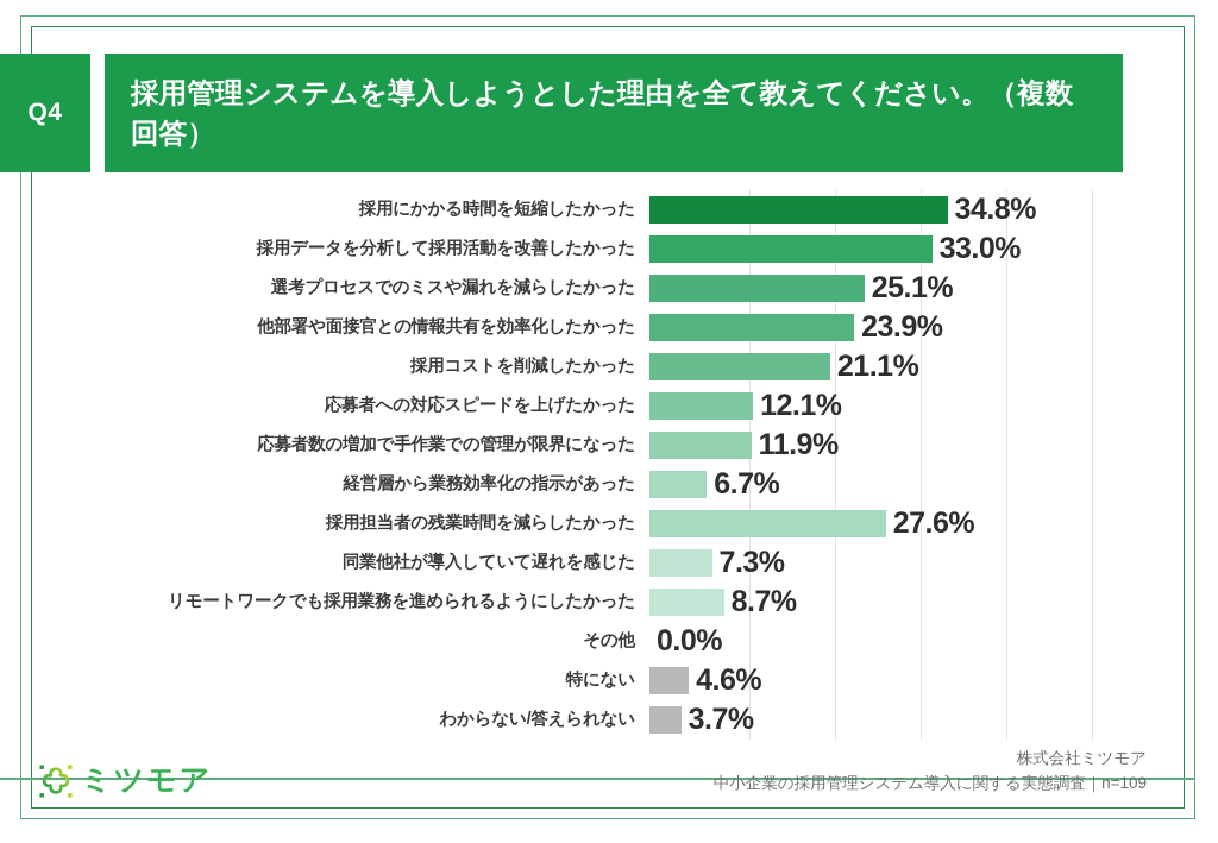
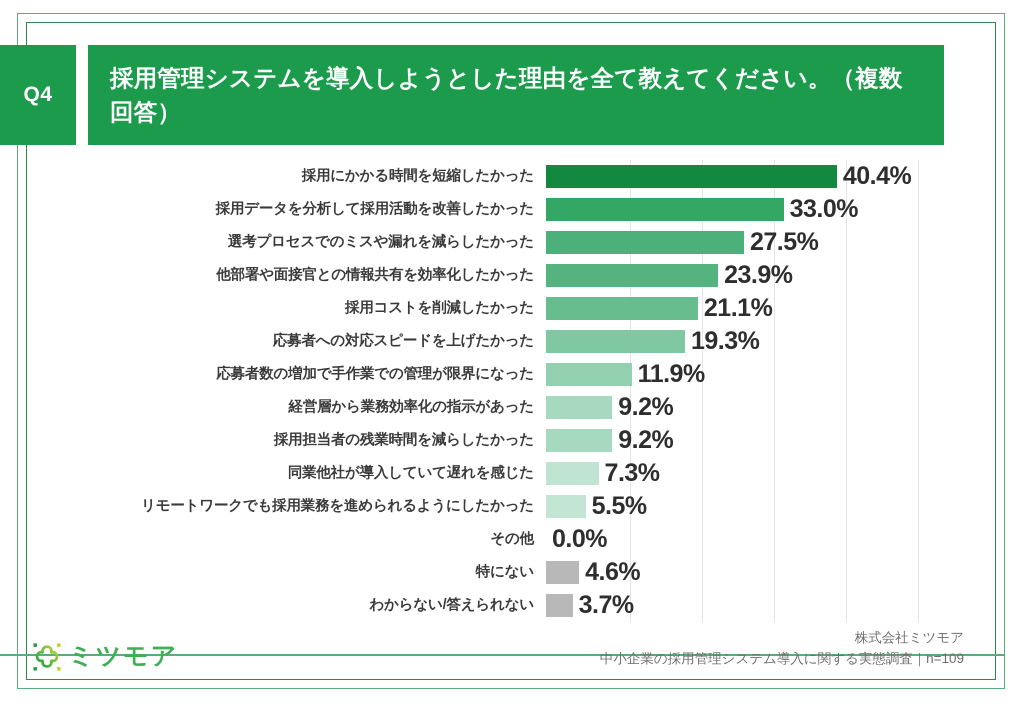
採用にかかる時間を短縮したかった: 34.8% -> 40.4%
選考プロセスでのミスや漏れを減らしたかった: 25.1% -> 27.5%
応募者への対応スピードを上げたかった: 12.1% -> 19.3%
経営層から業務効率化の指示があった: 6.7% -> 9.2%
採用担当者の残業時間を減らしたかった: 27.6% -> 9.2%
リモートワークでも採用業務を進められるようにしたかった: 8.7% -> 5.5%
